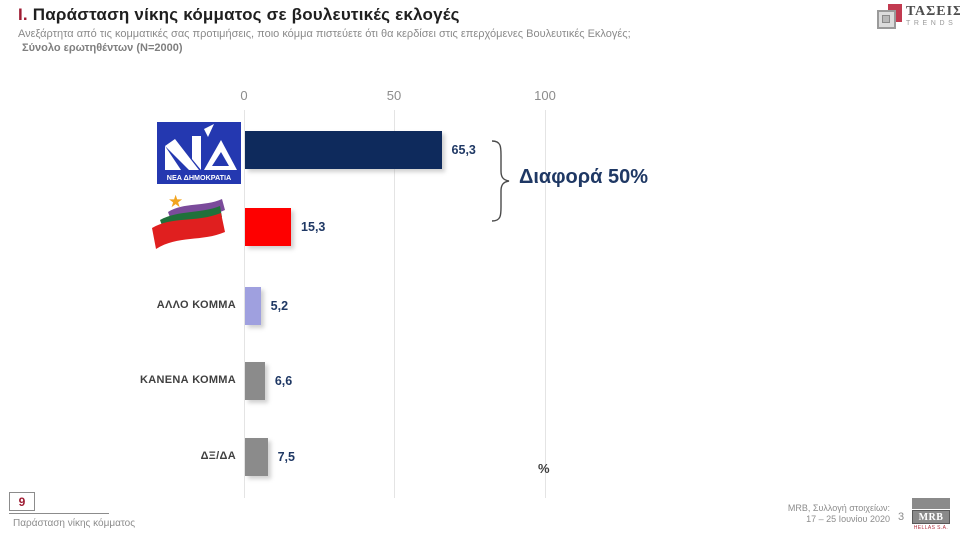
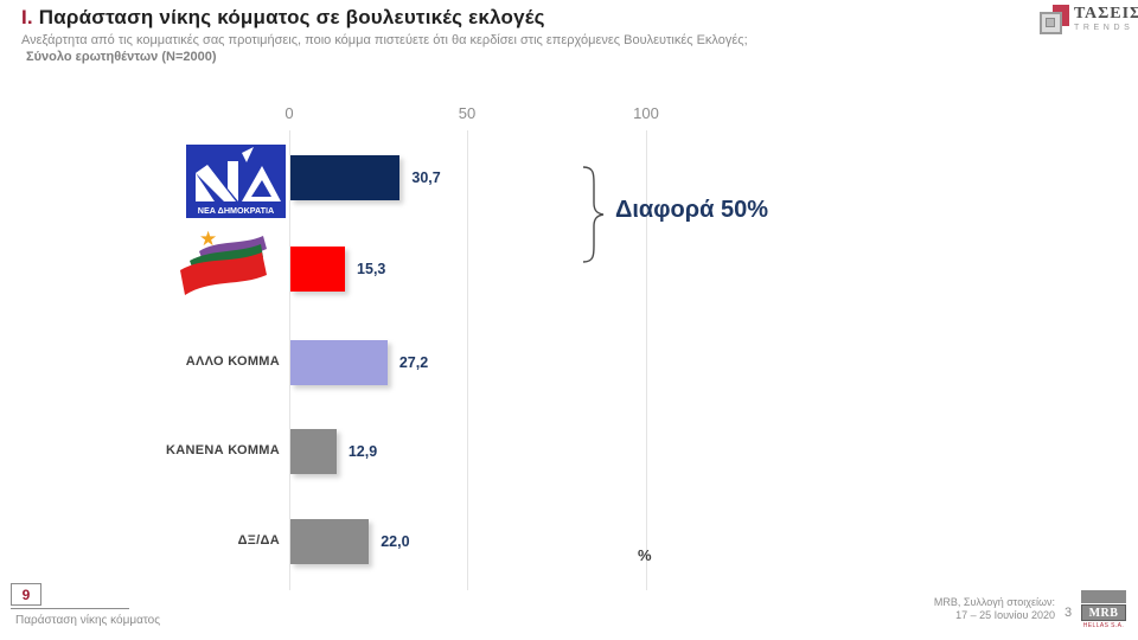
ΝΕΑ ΔΗΜΟΚΡΑΤΙΑ: 65,3 -> 30,7
ΑΛΛΟ ΚΟΜΜΑ: 5,2 -> 27,2
ΚΑΝΕΝΑ ΚΟΜΜΑ: 6,6 -> 12,9
ΔΞ/ΔΑ: 7,5 -> 22,0
